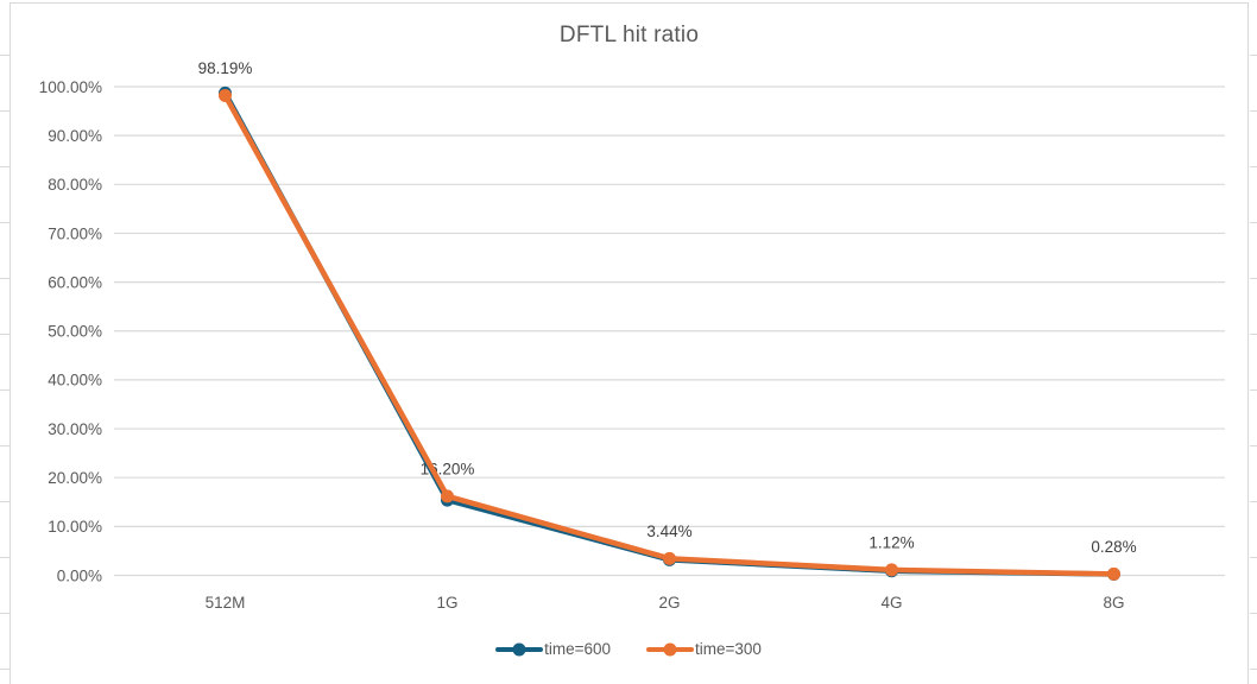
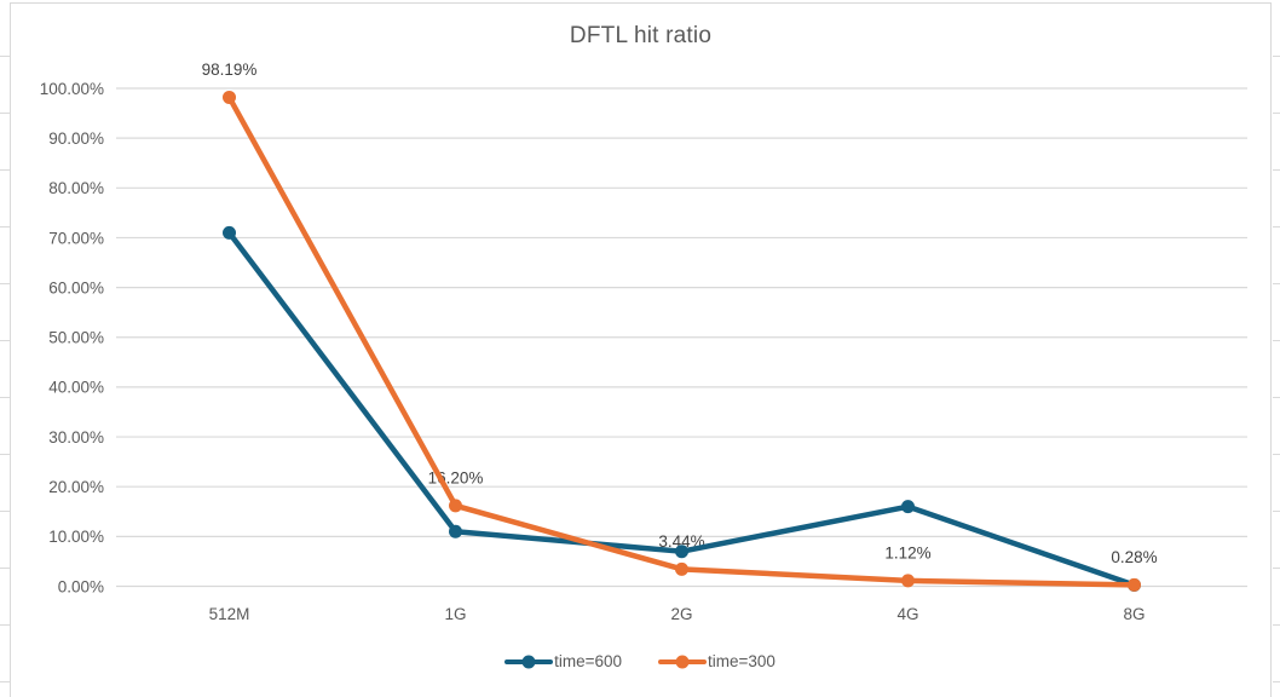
time=600/512M: 99% -> 71%
time=600/1G: 15% -> 11%
time=600/2G: 3% -> 7%
time=600/4G: 1% -> 16%
